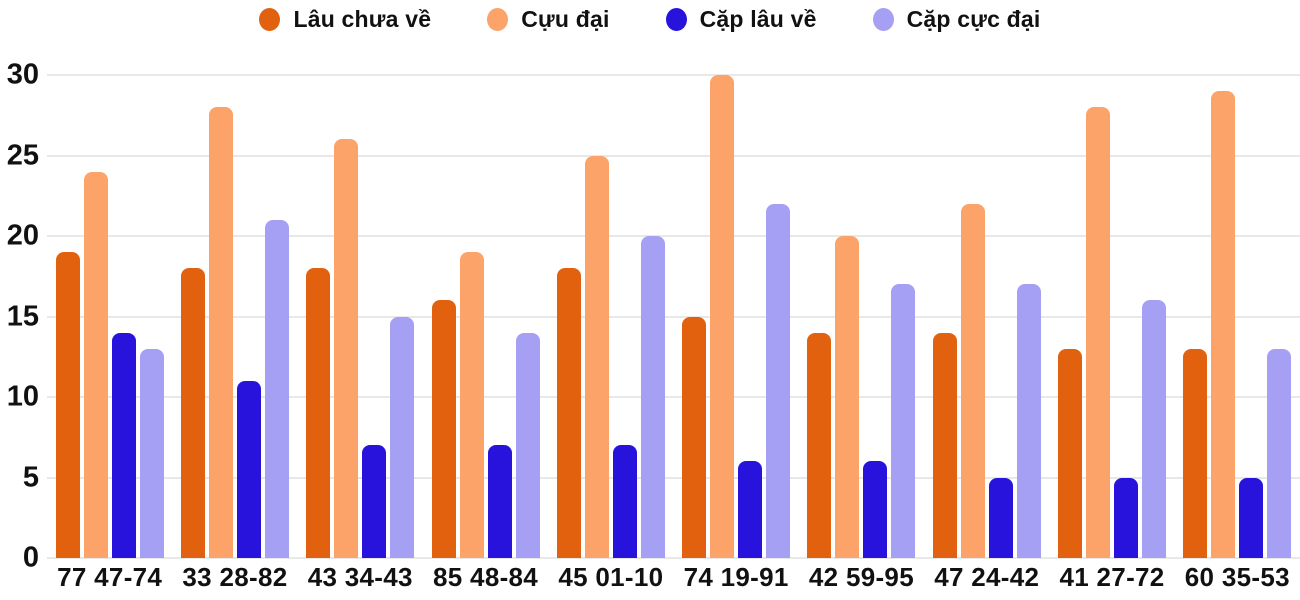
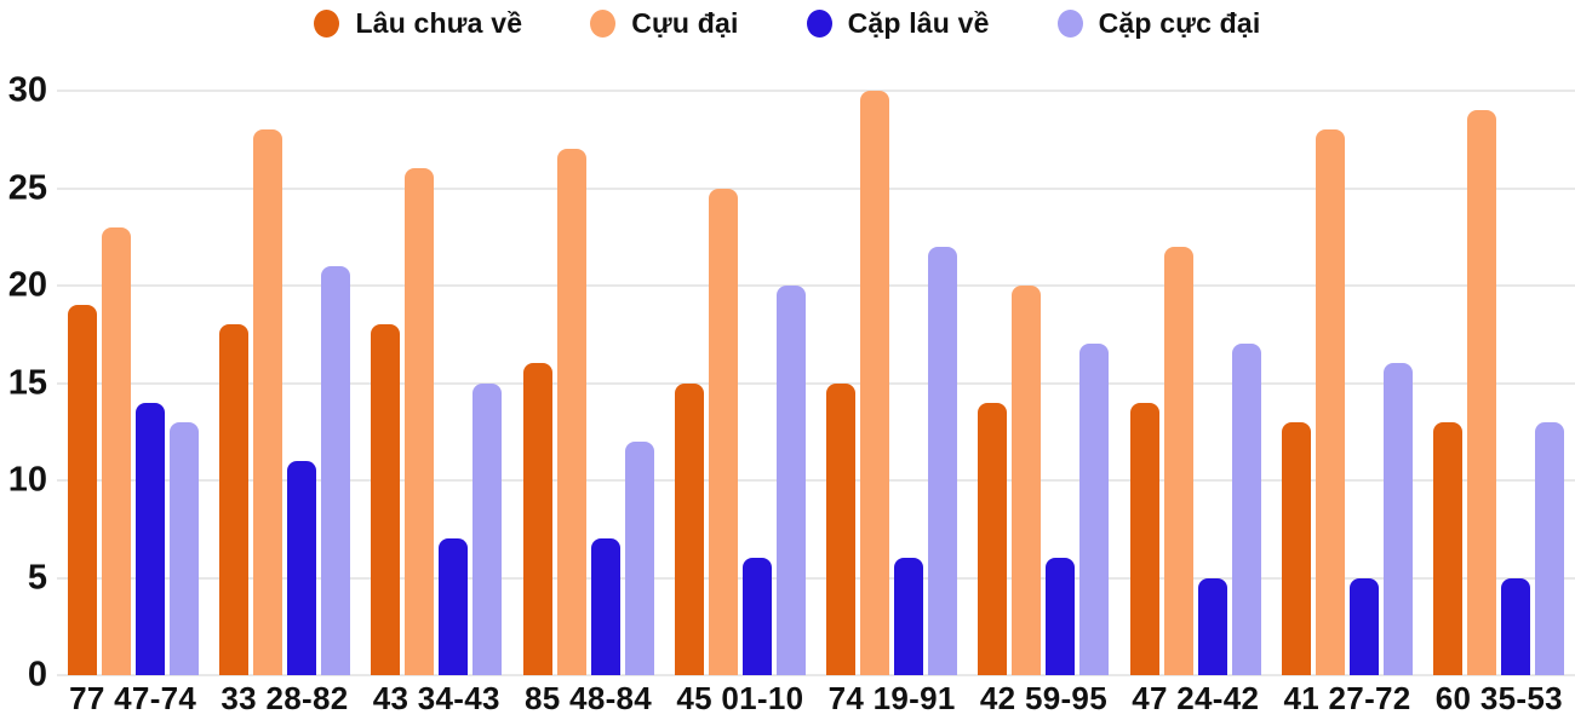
Cựu đại/77 47-74: 24 -> 23
Cựu đại/85 48-84: 19 -> 27
Cặp cực đại/85 48-84: 14 -> 12
Lâu chưa về/45 01-10: 18 -> 15
Cặp lâu về/45 01-10: 7 -> 6
